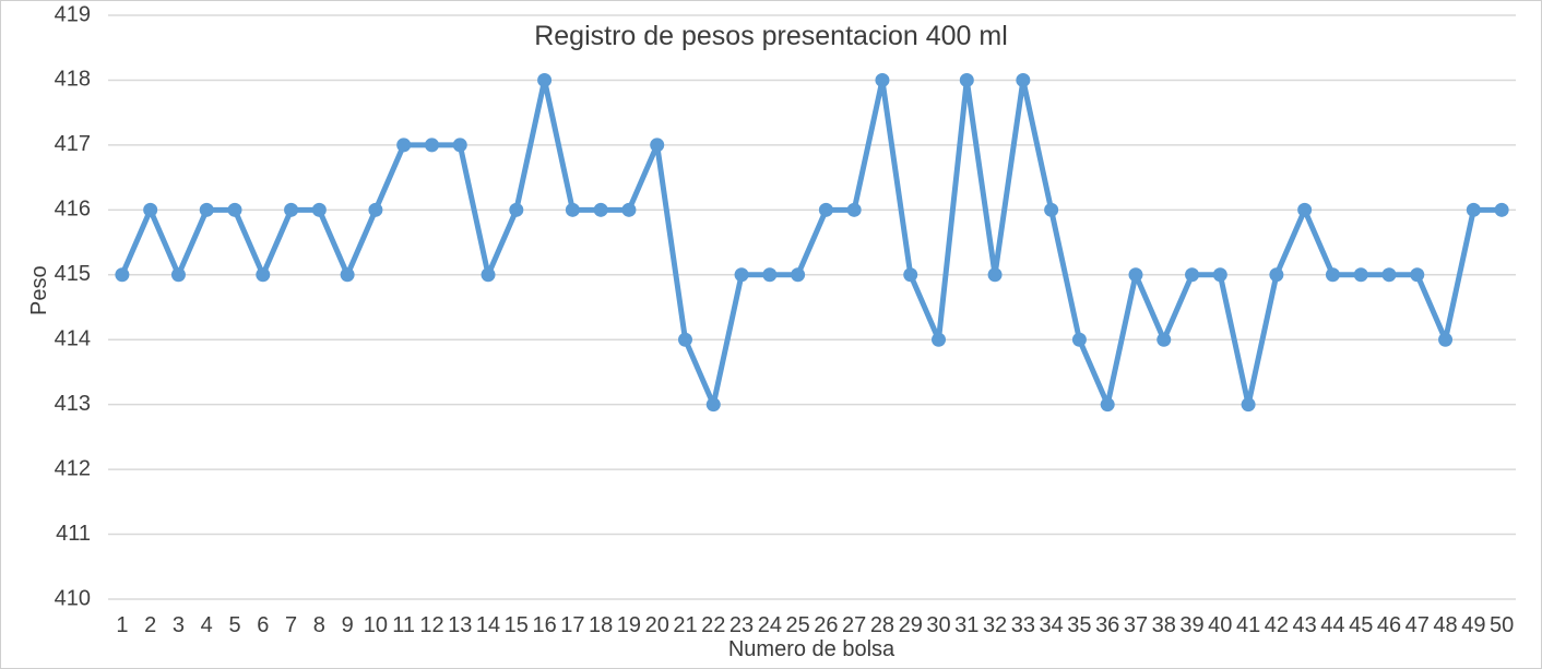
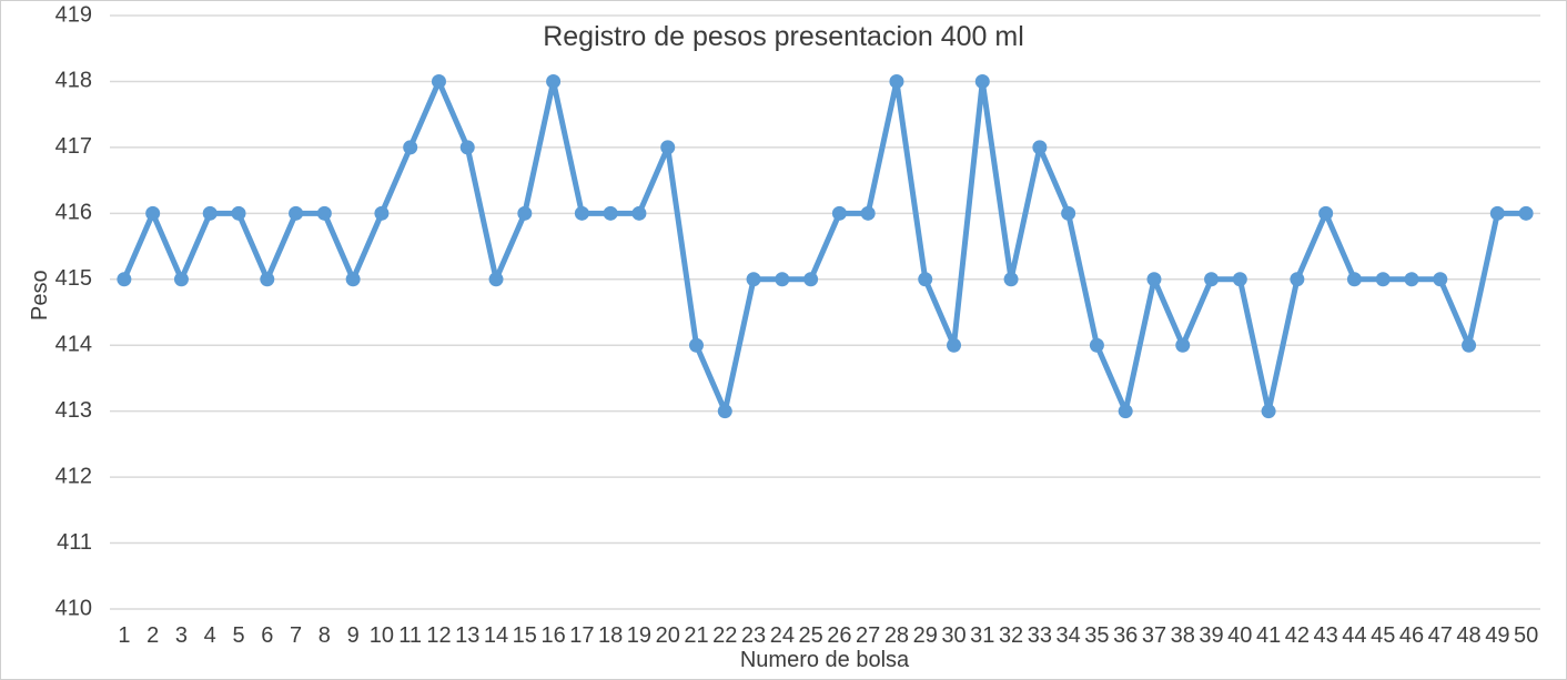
12: 417 -> 418
33: 418 -> 417
